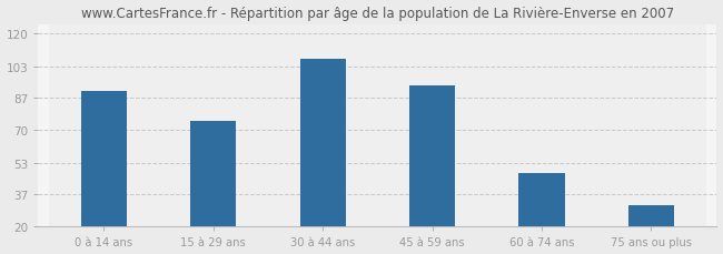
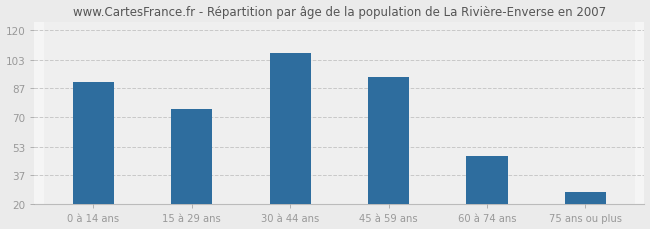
75 ans ou plus: 31 -> 27
